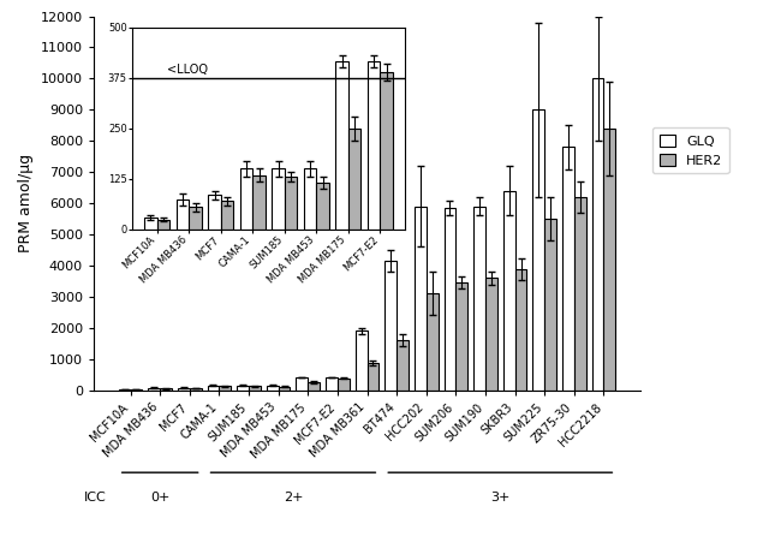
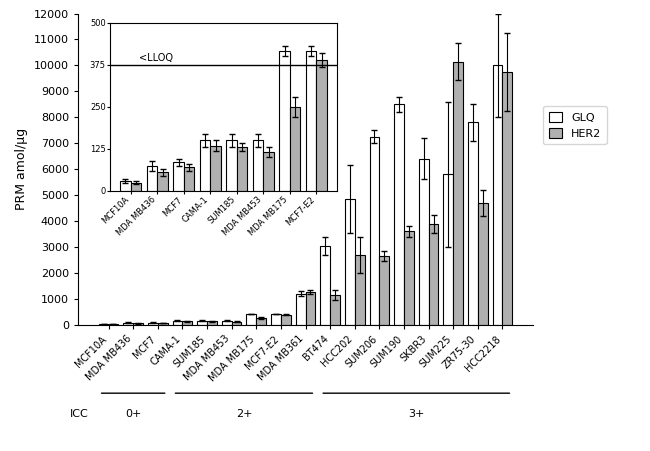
GLQ/MDA MB361: 1900 -> 1200
HER2/MDA MB361: 870 -> 1250
GLQ/BT474: 4150 -> 3050
HER2/BT474: 1600 -> 1150
GLQ/HCC202: 5900 -> 4850
HER2/HCC202: 3100 -> 2700
GLQ/SUM206: 5850 -> 7250
HER2/SUM206: 3450 -> 2650
GLQ/SUM190: 5900 -> 8500
GLQ/SUM225: 9000 -> 5800
HER2/SUM225: 5500 -> 10150
HER2/ZR75-30: 6200 -> 4700
HER2/HCC2218: 8400 -> 9750
